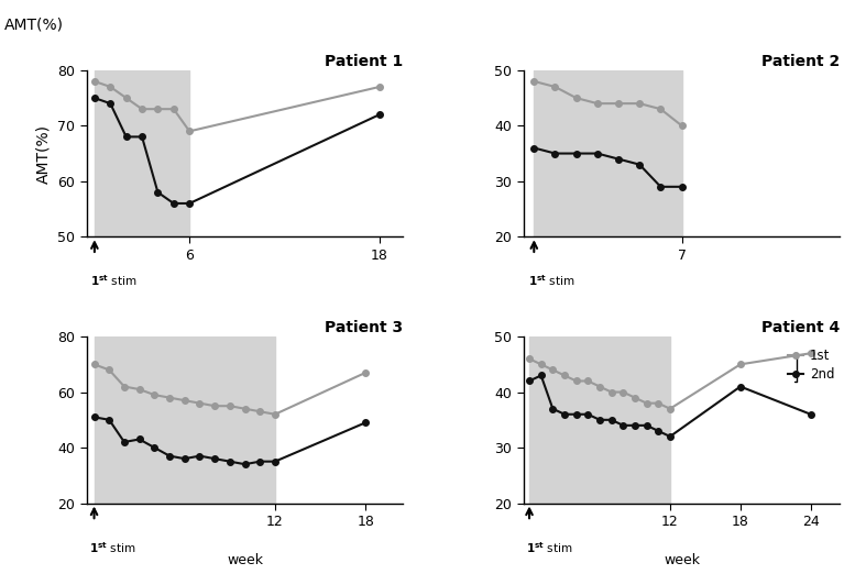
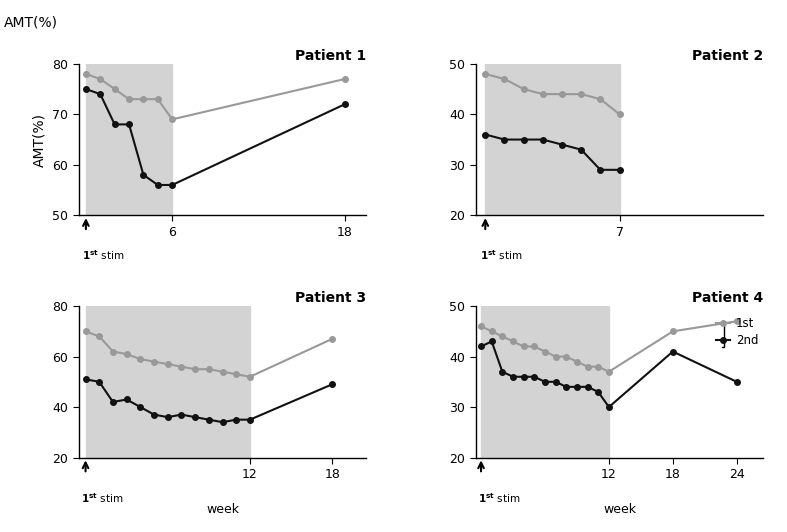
Patient 4/2nd/12: 32 -> 30
Patient 4/2nd/24: 36 -> 35
